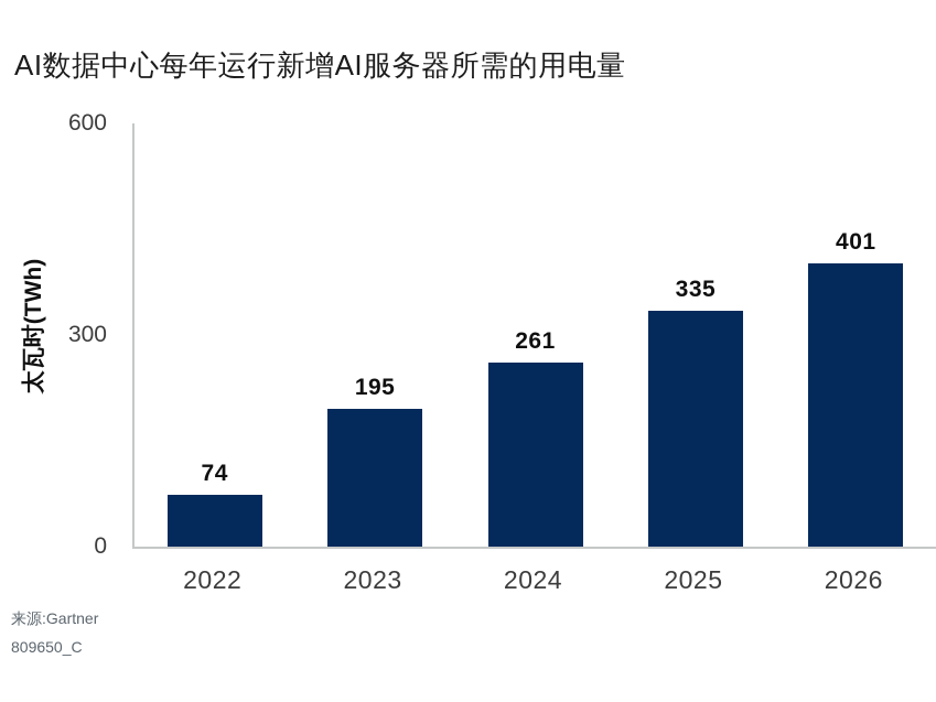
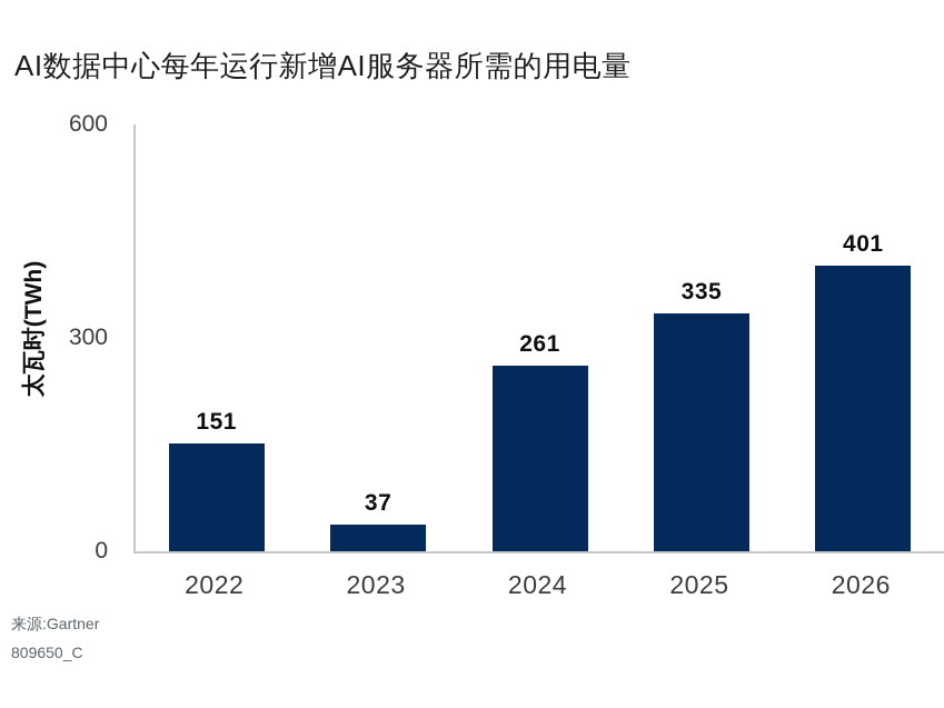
2022: 74 -> 151
2023: 195 -> 37
